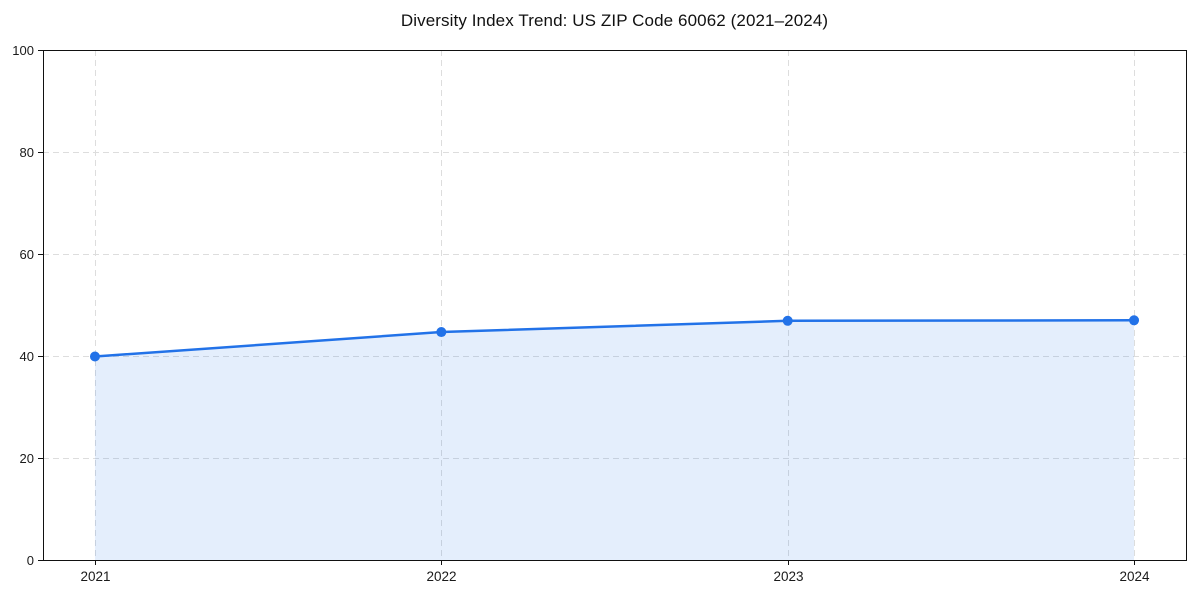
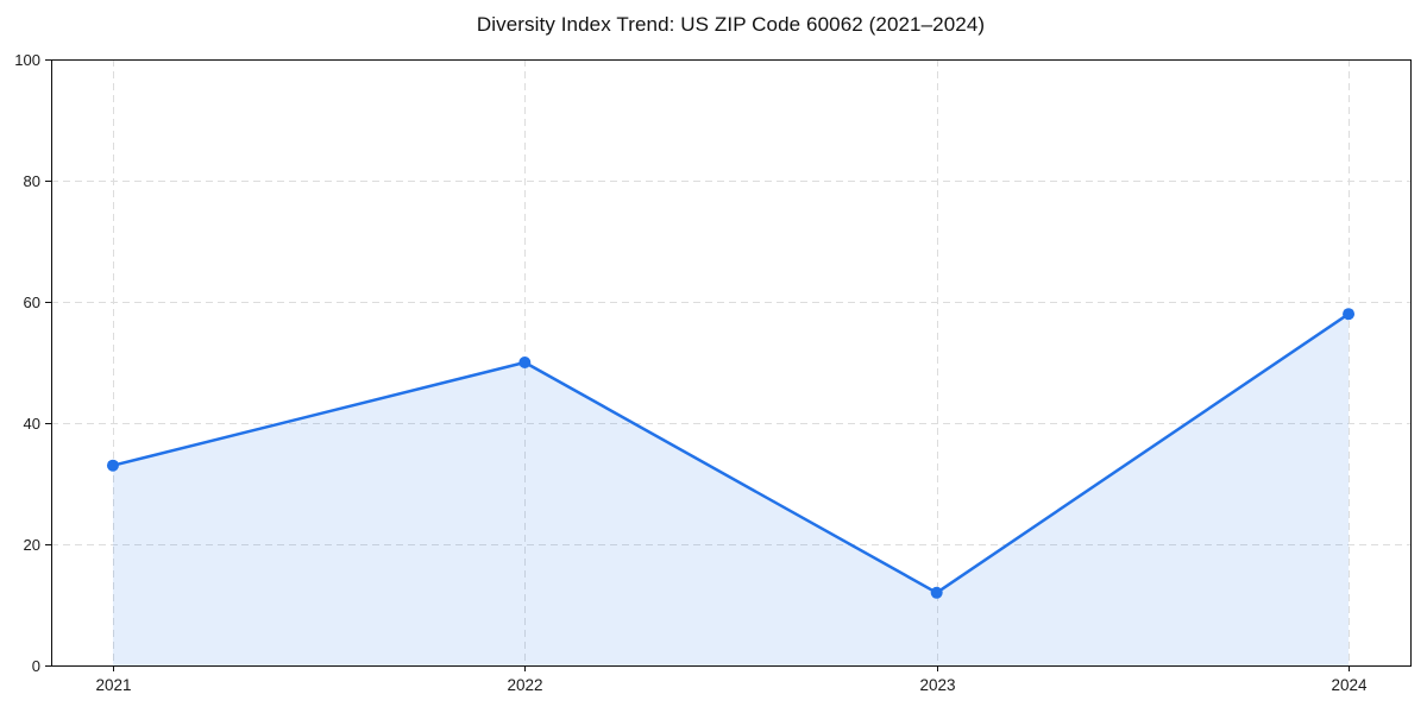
2021: 40 -> 33
2022: 45 -> 50
2023: 47 -> 12
2024: 47 -> 58
